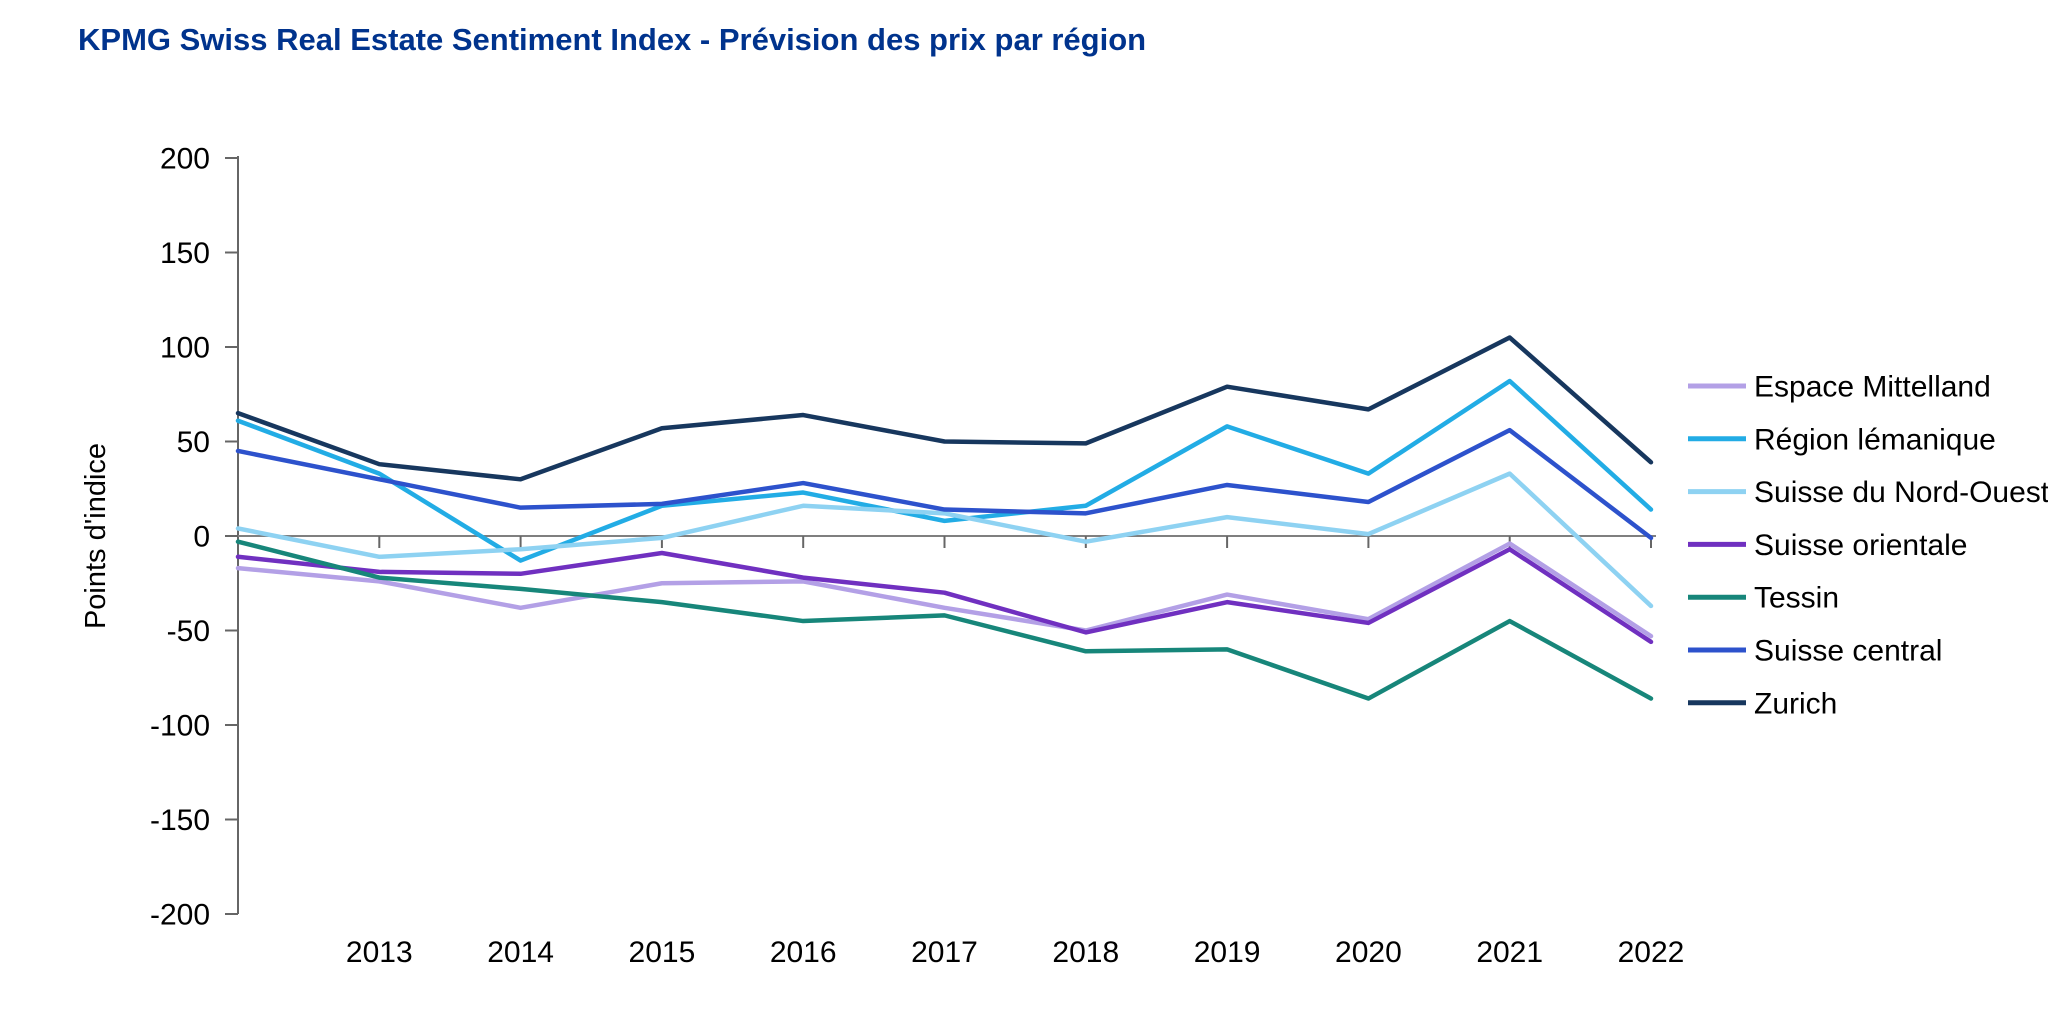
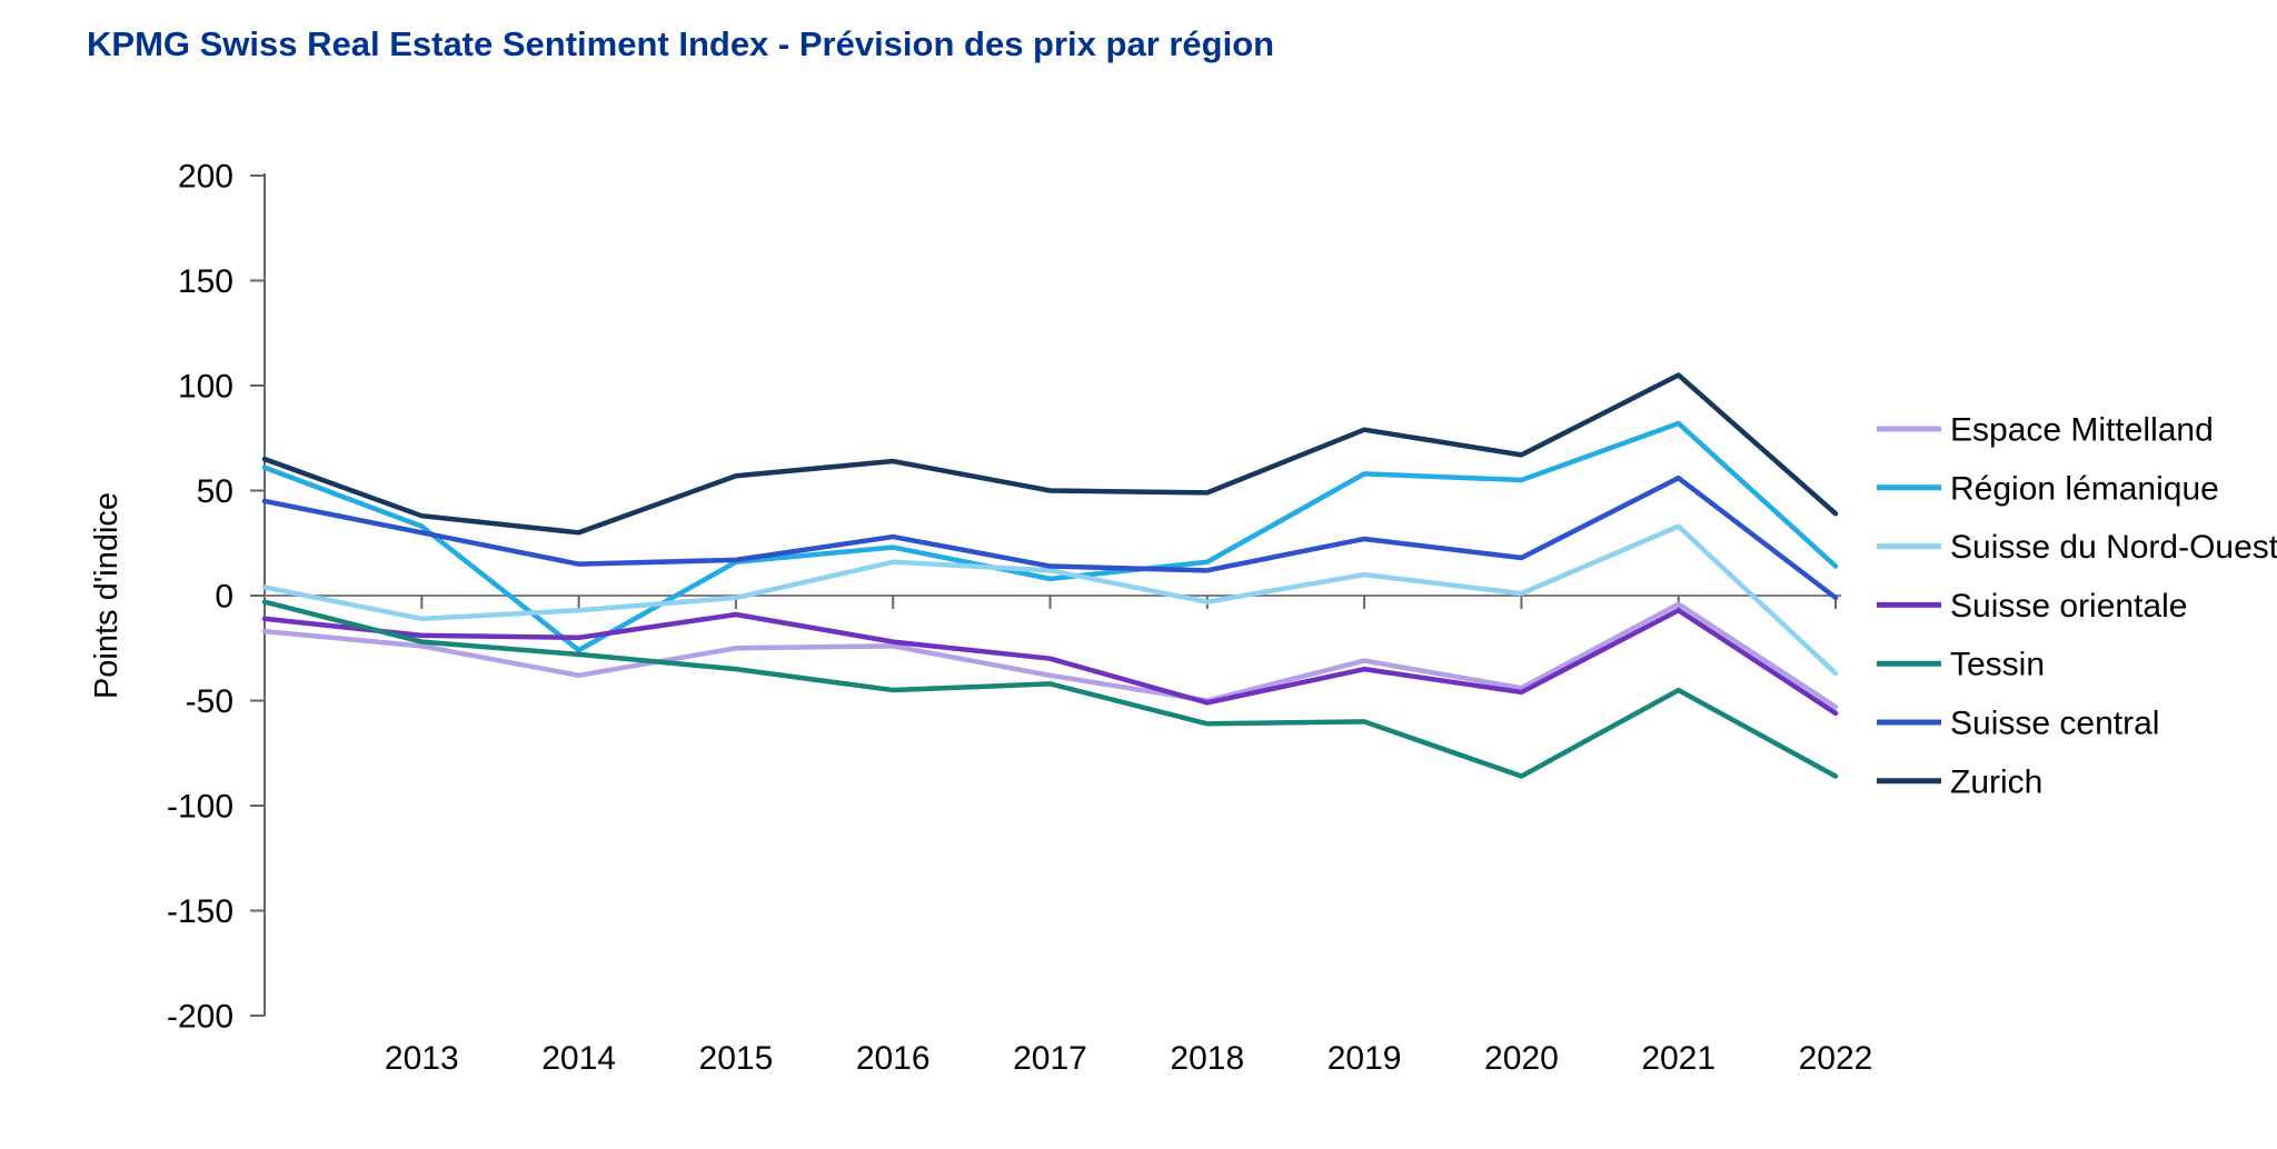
Région lémanique/2014: -13 -> -26
Région lémanique/2020: 33 -> 55
